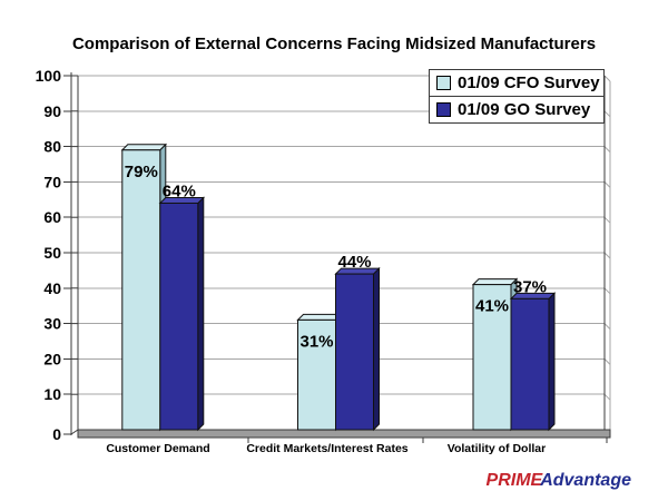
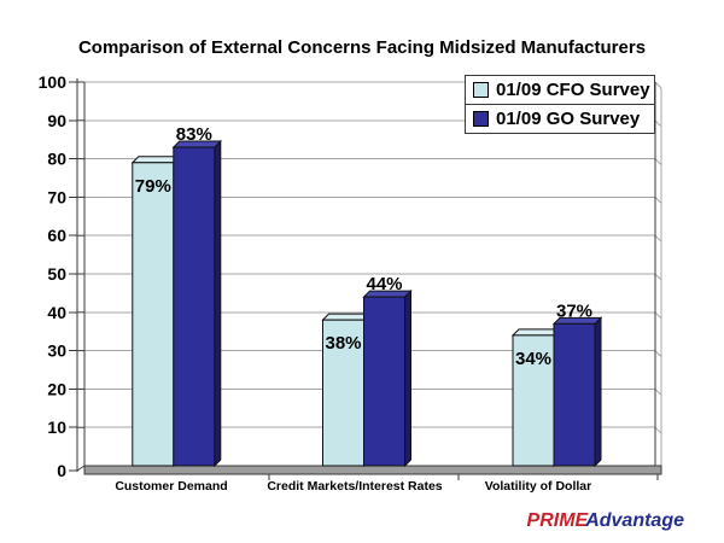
01/09 GO Survey/Customer Demand: 64% -> 83%
01/09 CFO Survey/Credit Markets/Interest Rates: 31% -> 38%
01/09 CFO Survey/Volatility of Dollar: 41% -> 34%
